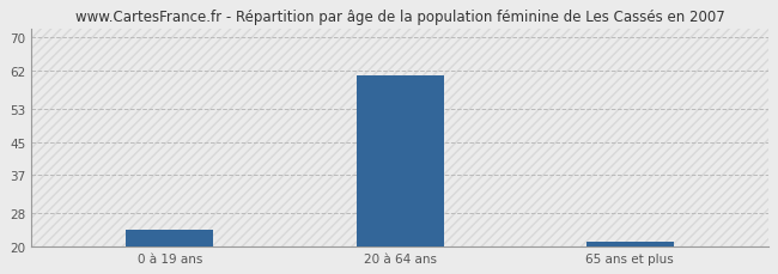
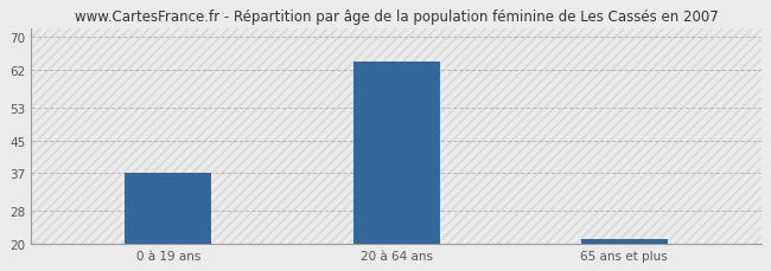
0 à 19 ans: 24 -> 37
20 à 64 ans: 61 -> 64
